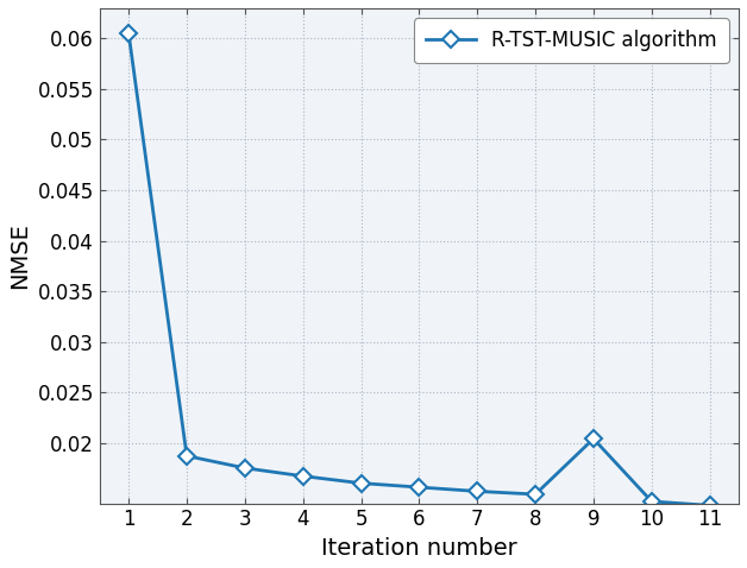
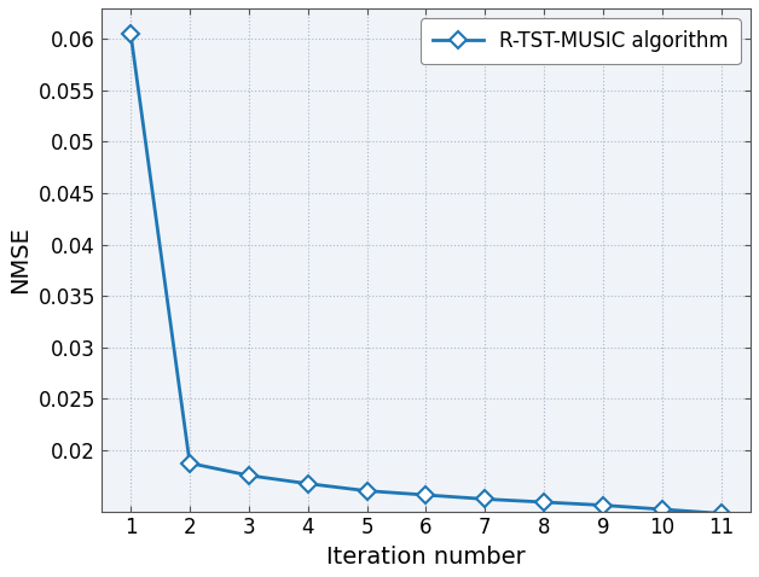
9: 0.0204 -> 0.0146
